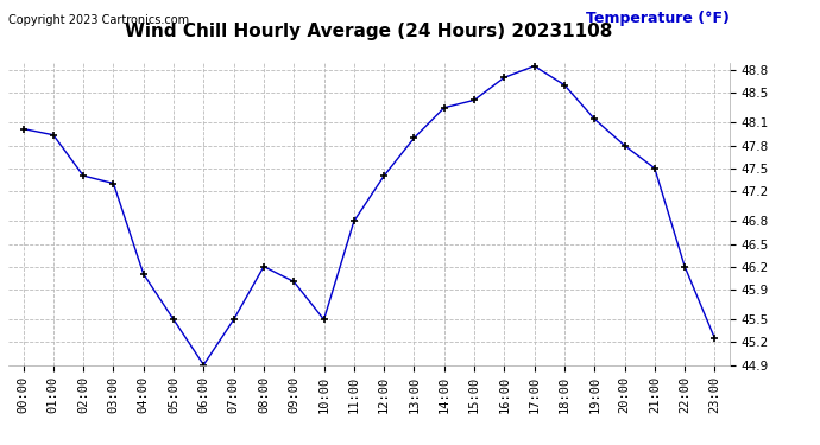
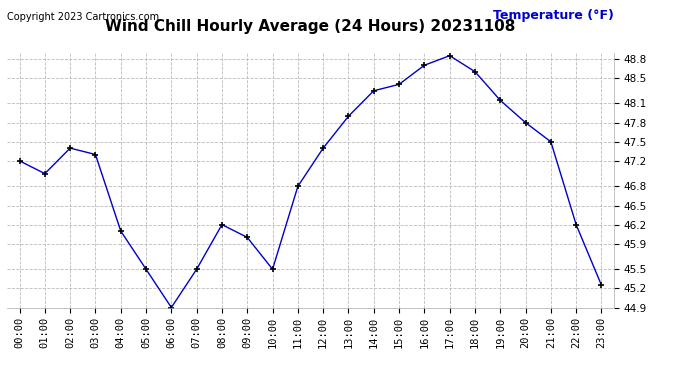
00:00: 48.02 -> 47.20
01:00: 47.94 -> 47.00
